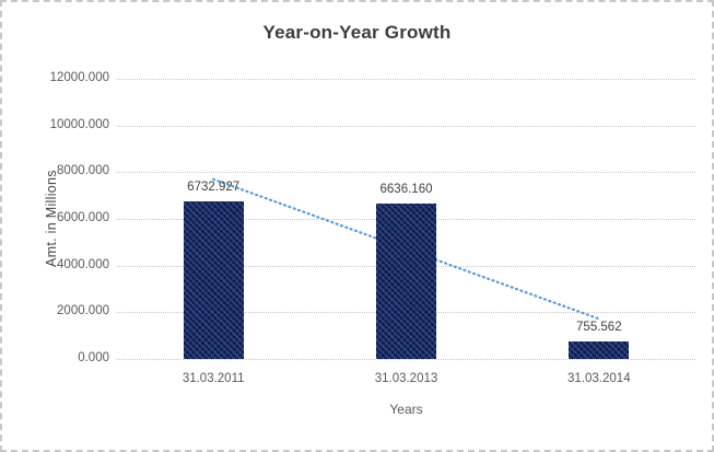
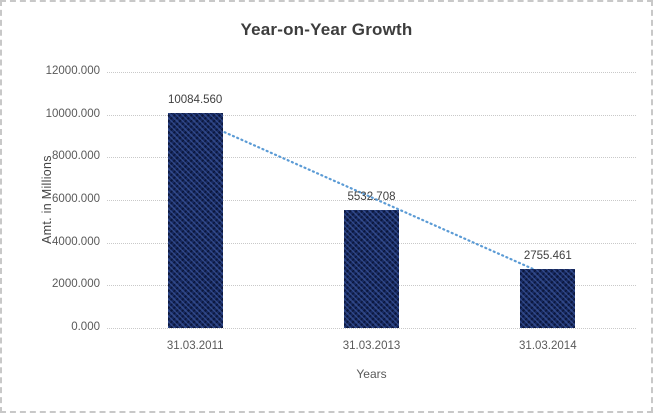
31.03.2011: 6732.927 -> 10084.560
31.03.2013: 6636.160 -> 5532.708
31.03.2014: 755.562 -> 2755.461
